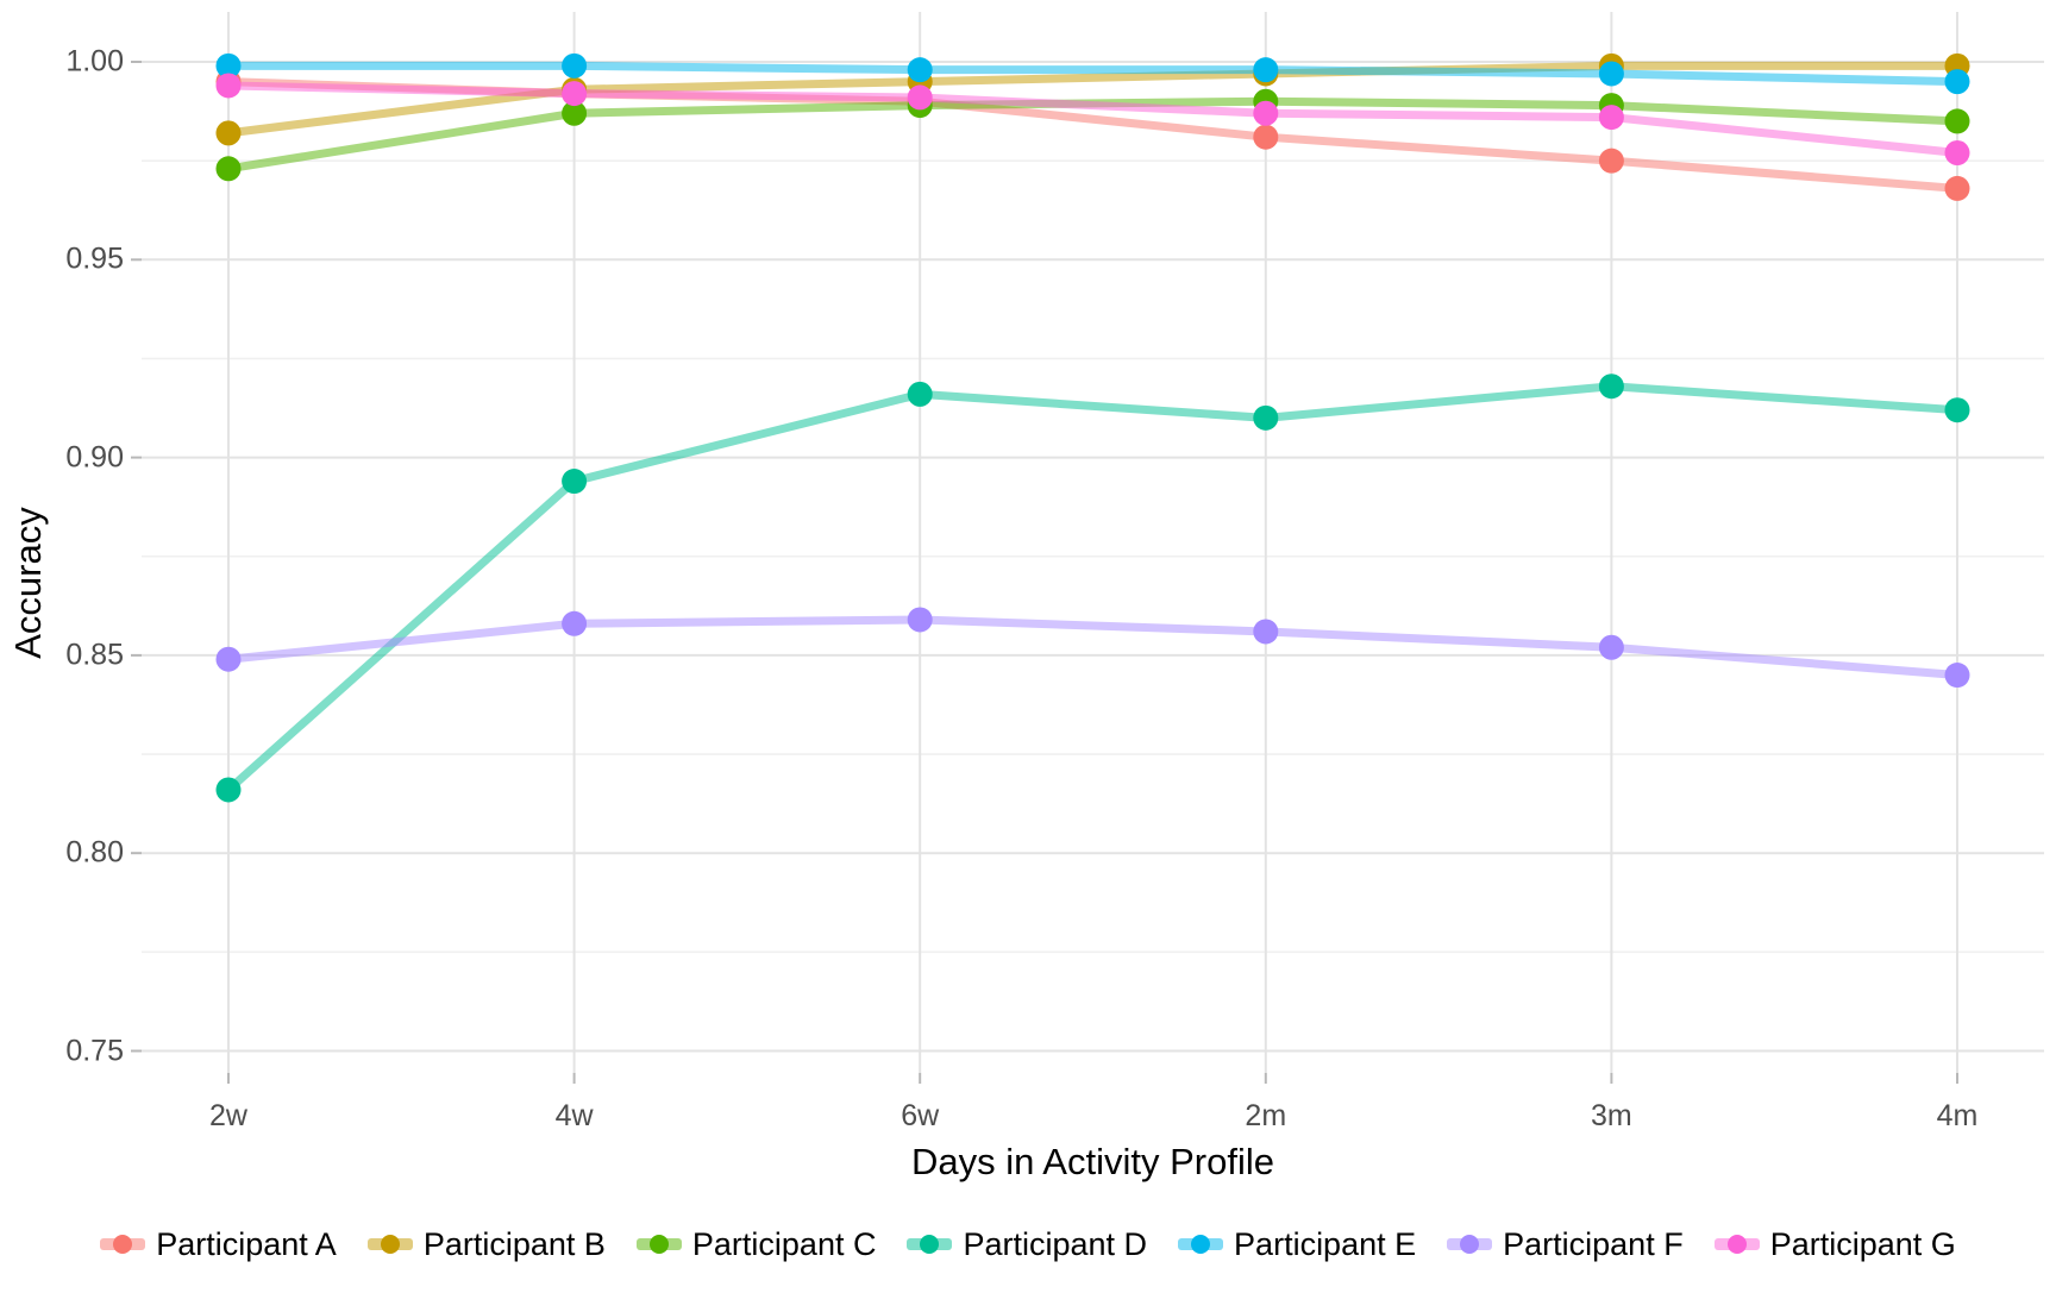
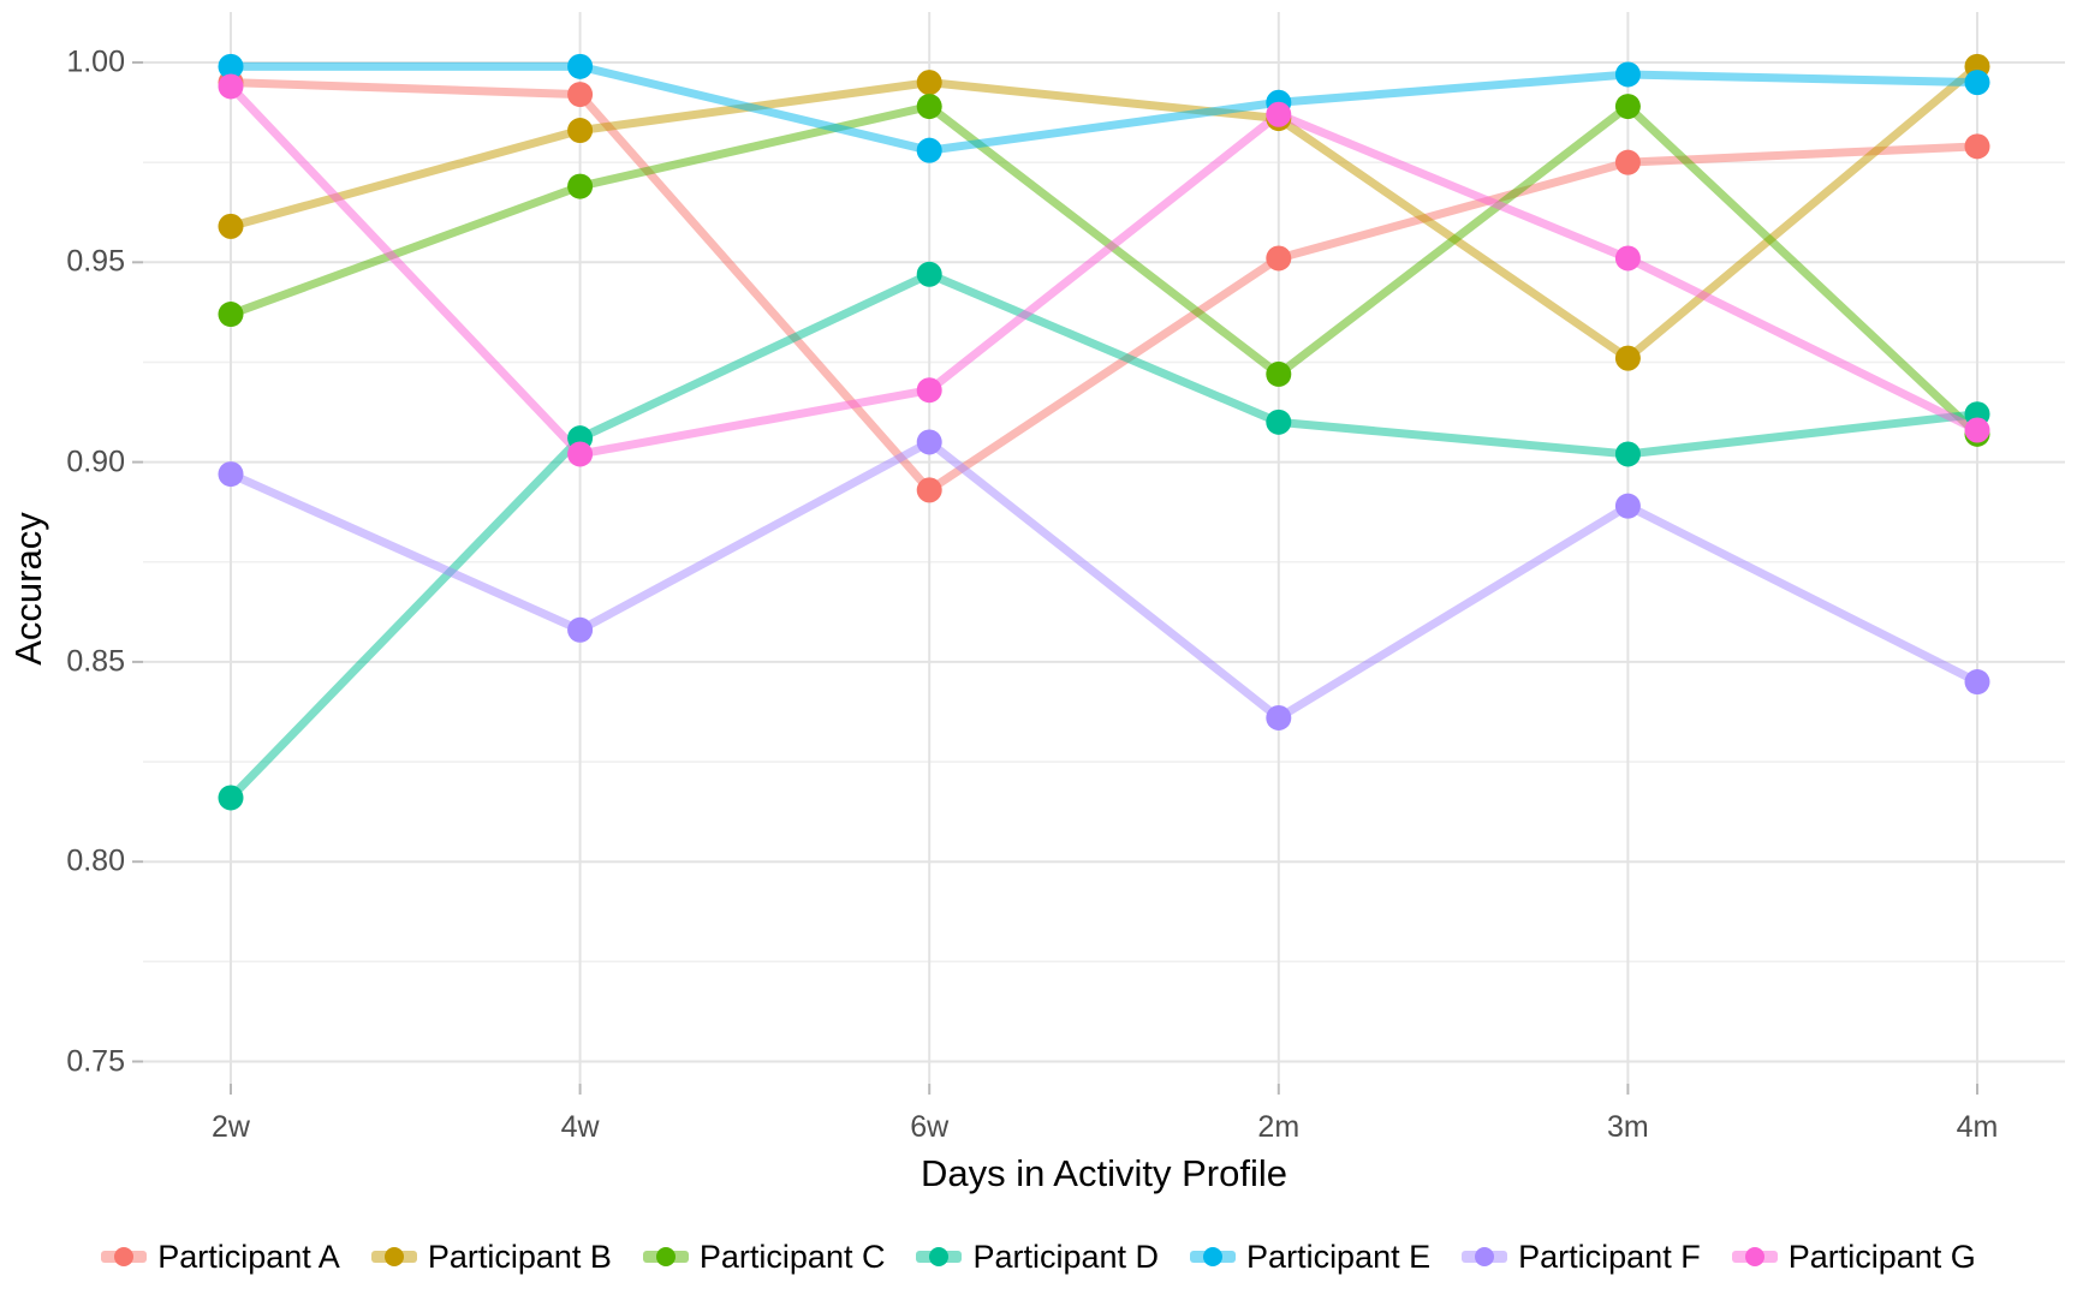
Participant B/2w: 0.982 -> 0.959
Participant C/2w: 0.973 -> 0.937
Participant F/2w: 0.849 -> 0.897
Participant B/4w: 0.993 -> 0.983
Participant C/4w: 0.987 -> 0.969
Participant D/4w: 0.894 -> 0.906
Participant G/4w: 0.992 -> 0.902
Participant A/6w: 0.990 -> 0.893
Participant D/6w: 0.916 -> 0.947
Participant E/6w: 0.998 -> 0.978
Participant F/6w: 0.859 -> 0.905
Participant G/6w: 0.991 -> 0.918
Participant A/2m: 0.981 -> 0.951
Participant B/2m: 0.997 -> 0.986
Participant C/2m: 0.990 -> 0.922
Participant E/2m: 0.998 -> 0.990
Participant F/2m: 0.856 -> 0.836
Participant B/3m: 0.999 -> 0.926
Participant D/3m: 0.918 -> 0.902
Participant F/3m: 0.852 -> 0.889
Participant G/3m: 0.986 -> 0.951
Participant A/4m: 0.968 -> 0.979
Participant C/4m: 0.985 -> 0.907
Participant G/4m: 0.977 -> 0.908
